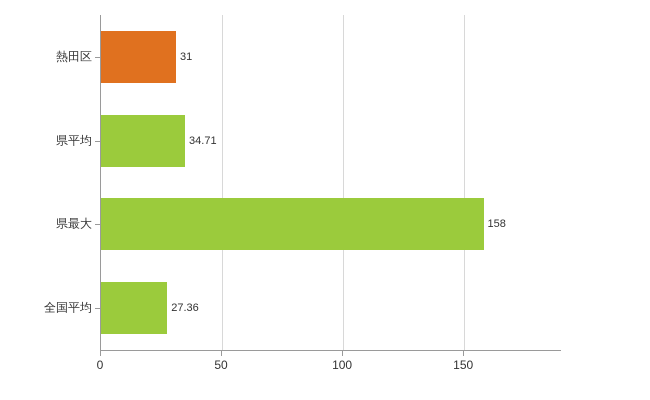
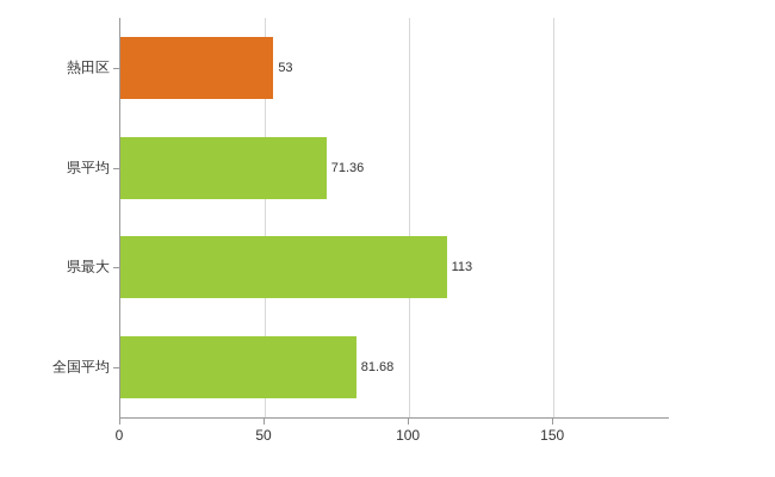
熱田区: 31 -> 53
県平均: 34.71 -> 71.36
県最大: 158 -> 113
全国平均: 27.36 -> 81.68
